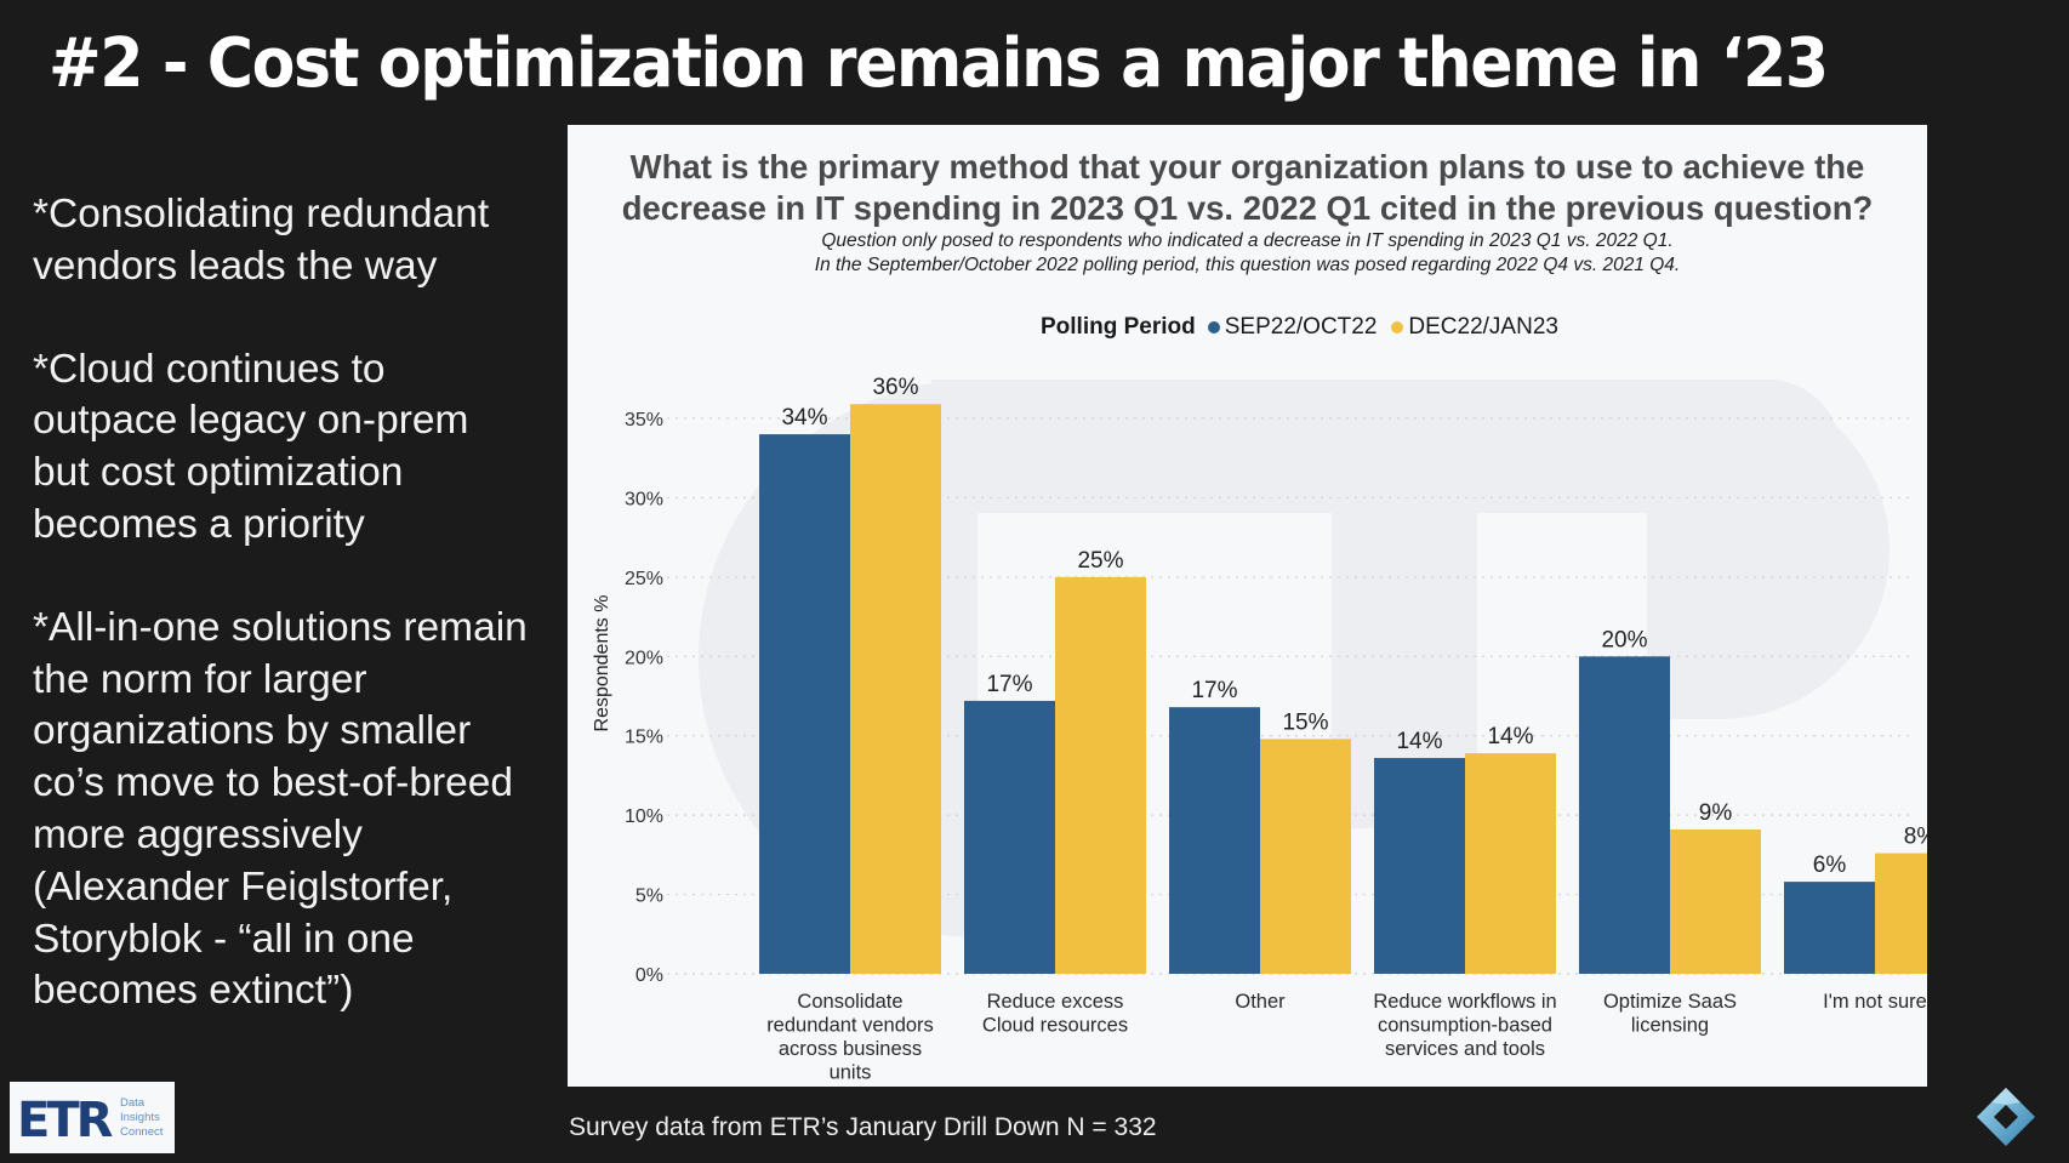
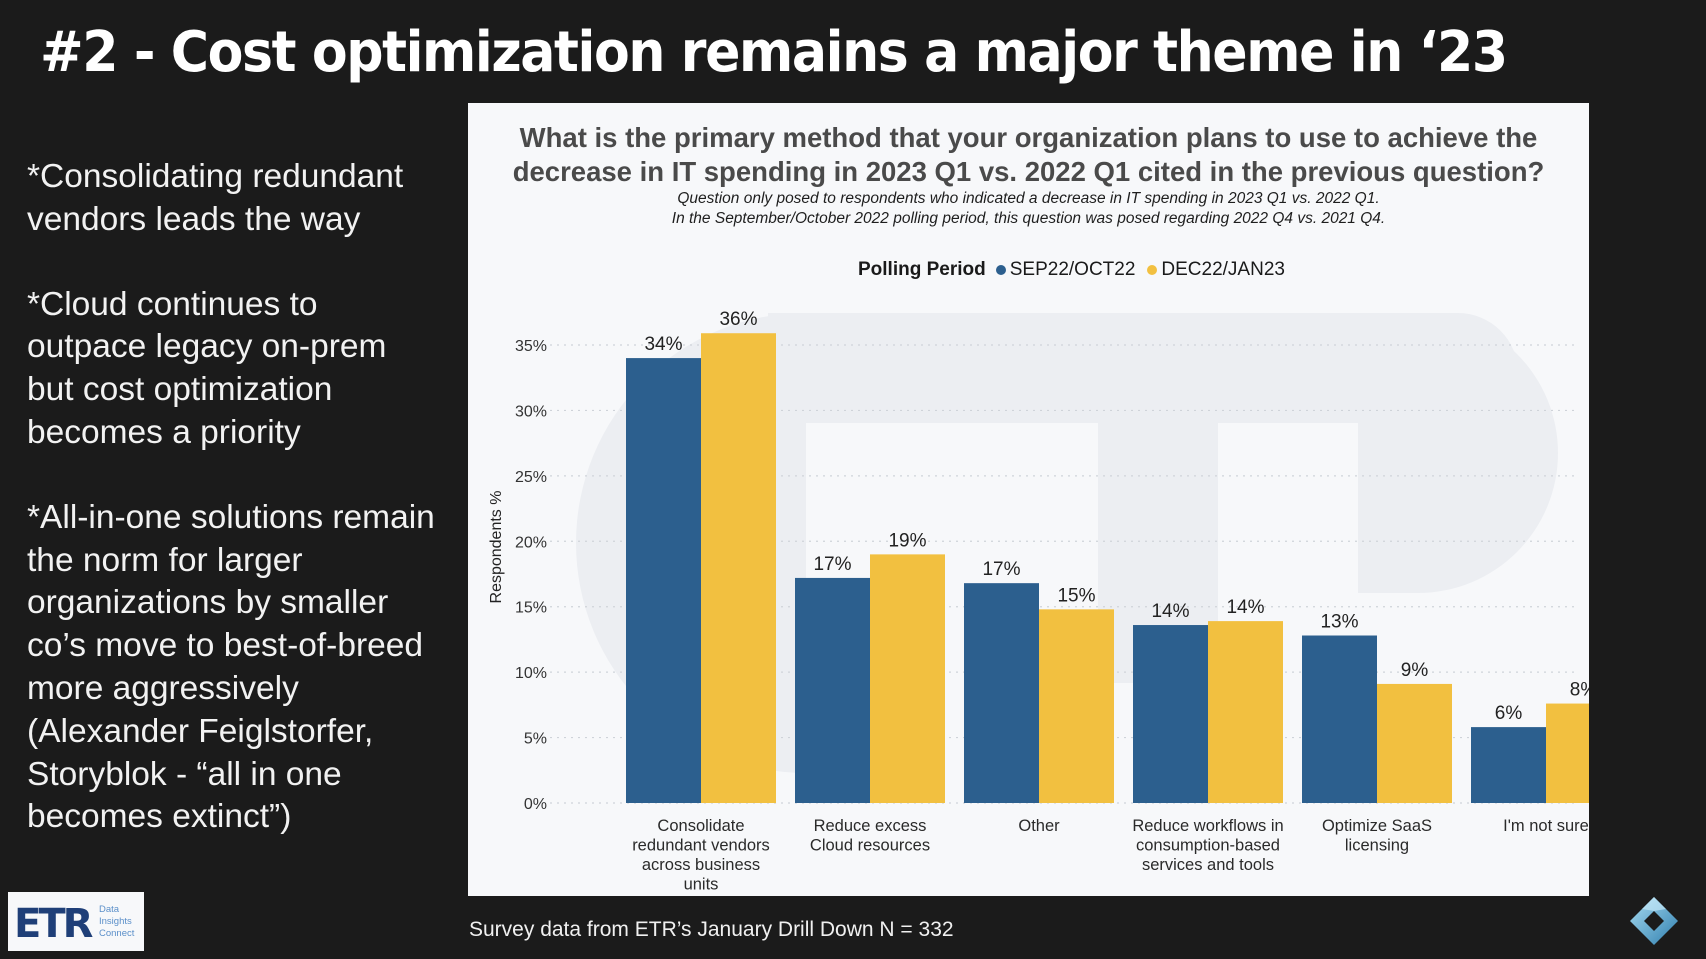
DEC22/JAN23/Reduce excess Cloud resources: 25% -> 19%
SEP22/OCT22/Optimize SaaS licensing: 20% -> 13%
